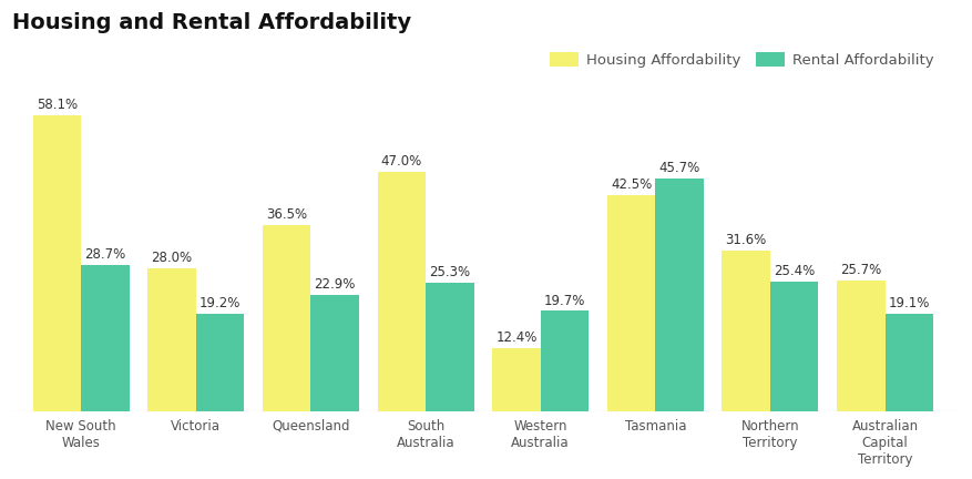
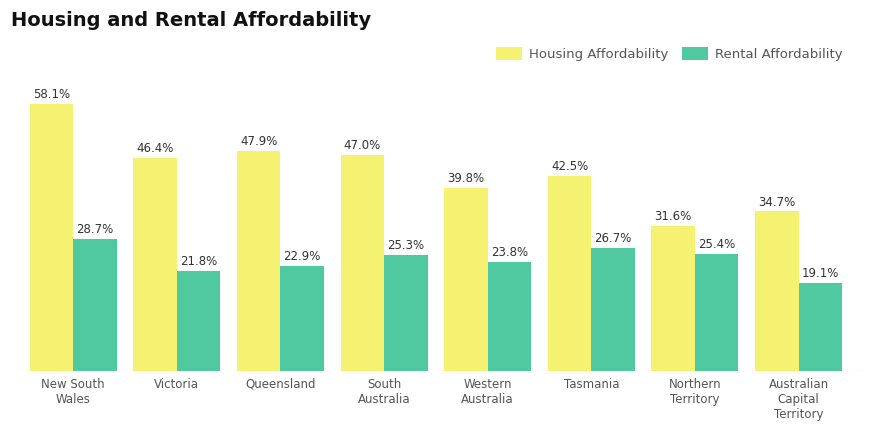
Housing Affordability/Victoria: 28.0% -> 46.4%
Rental Affordability/Victoria: 19.2% -> 21.8%
Housing Affordability/Queensland: 36.5% -> 47.9%
Housing Affordability/Western Australia: 12.4% -> 39.8%
Rental Affordability/Western Australia: 19.7% -> 23.8%
Rental Affordability/Tasmania: 45.7% -> 26.7%
Housing Affordability/Australian Capital Territory: 25.7% -> 34.7%
